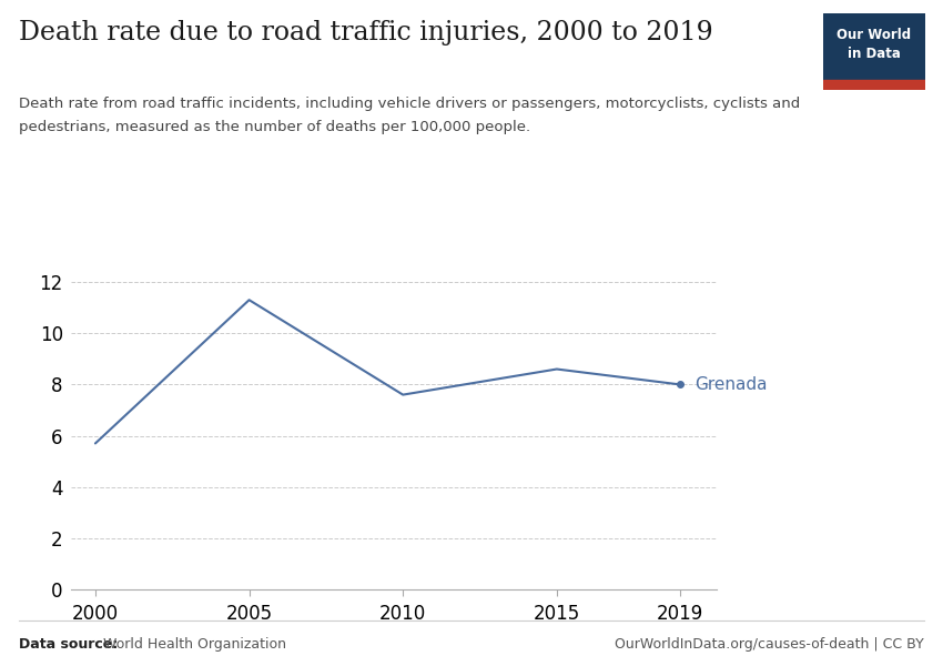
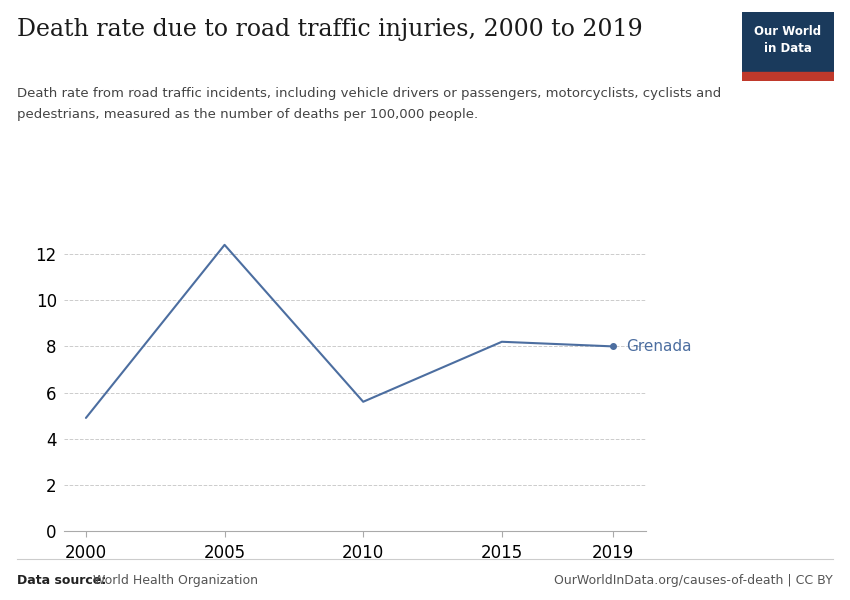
2000: 5.7 -> 4.9
2005: 11.3 -> 12.4
2010: 7.6 -> 5.6
2015: 8.6 -> 8.2
